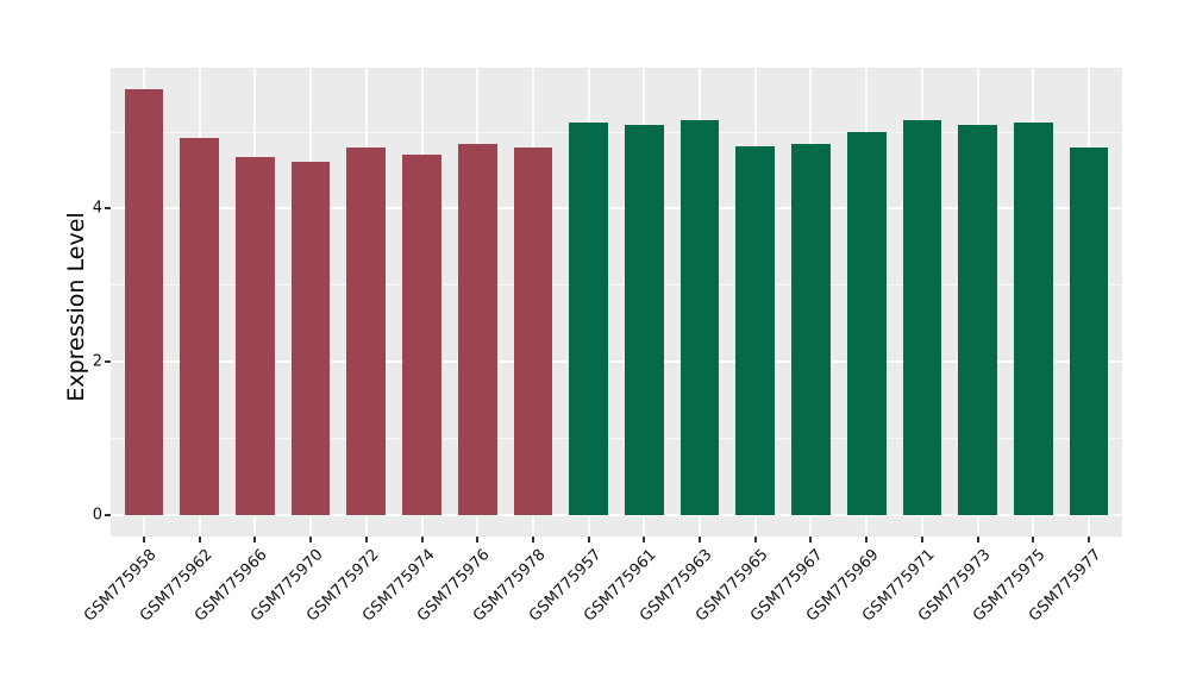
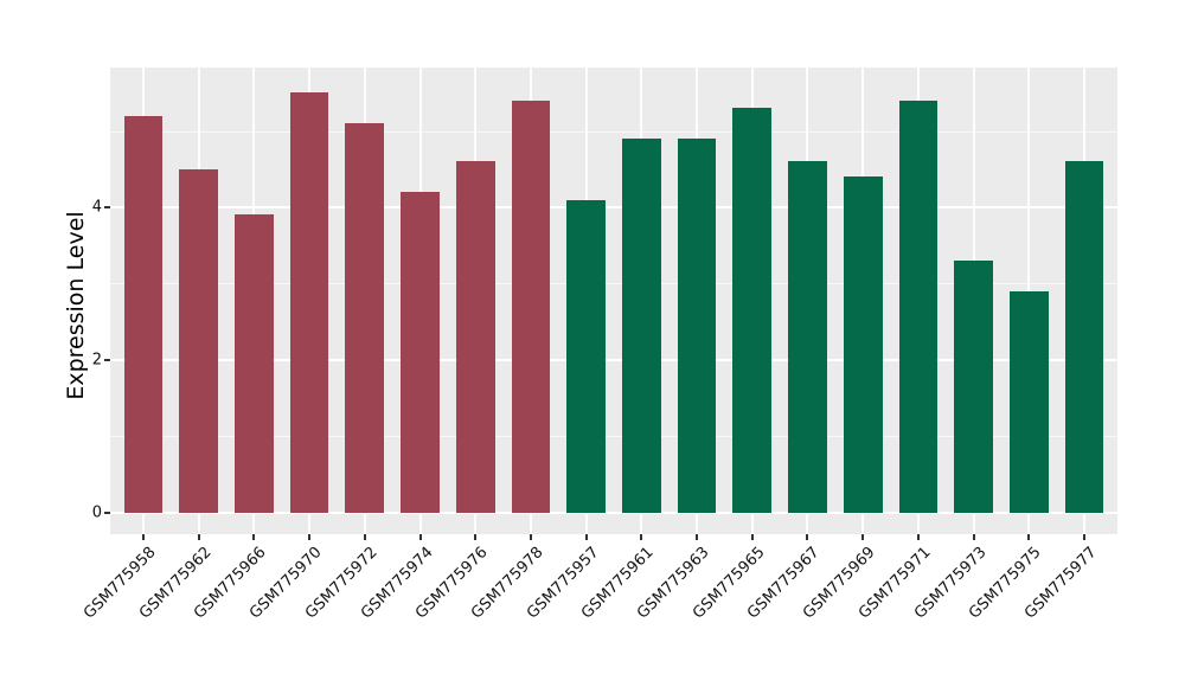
GSM775958: 5.5 -> 5.2
GSM775962: 4.9 -> 4.5
GSM775966: 4.7 -> 3.9
GSM775970: 4.6 -> 5.5
GSM775972: 4.8 -> 5.1
GSM775974: 4.7 -> 4.2
GSM775976: 4.8 -> 4.6
GSM775978: 4.8 -> 5.4
GSM775957: 5.1 -> 4.1
GSM775961: 5.1 -> 4.9
GSM775963: 5.1 -> 4.9
GSM775965: 4.8 -> 5.3
GSM775967: 4.8 -> 4.6
GSM775969: 5.0 -> 4.4
GSM775971: 5.1 -> 5.4
GSM775973: 5.1 -> 3.3
GSM775975: 5.1 -> 2.9
GSM775977: 4.8 -> 4.6
